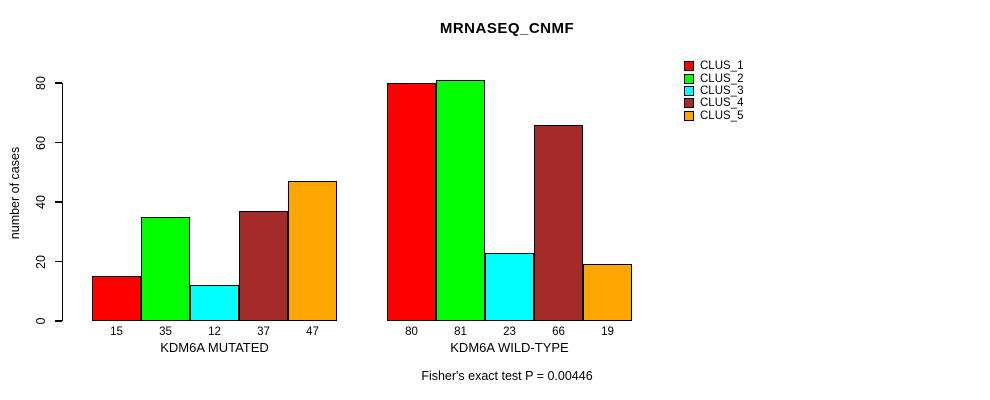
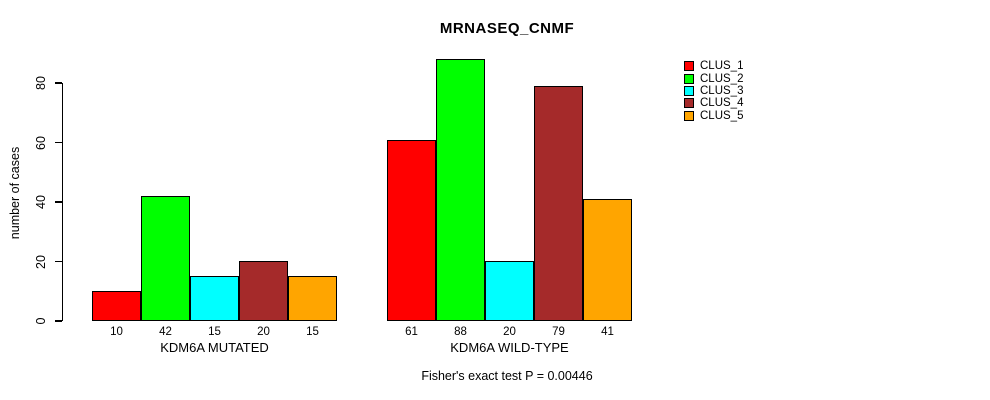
CLUS_1/KDM6A MUTATED: 15 -> 10
CLUS_2/KDM6A MUTATED: 35 -> 42
CLUS_3/KDM6A MUTATED: 12 -> 15
CLUS_4/KDM6A MUTATED: 37 -> 20
CLUS_5/KDM6A MUTATED: 47 -> 15
CLUS_1/KDM6A WILD-TYPE: 80 -> 61
CLUS_2/KDM6A WILD-TYPE: 81 -> 88
CLUS_3/KDM6A WILD-TYPE: 23 -> 20
CLUS_4/KDM6A WILD-TYPE: 66 -> 79
CLUS_5/KDM6A WILD-TYPE: 19 -> 41
